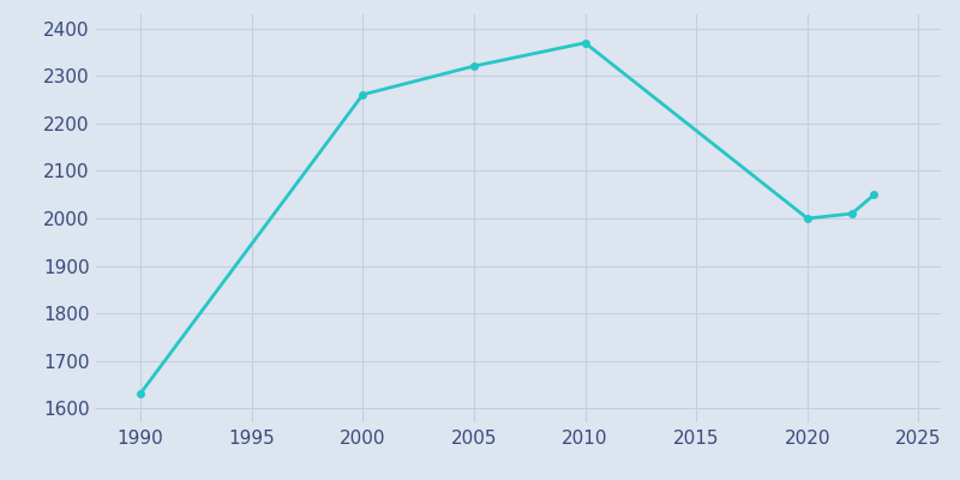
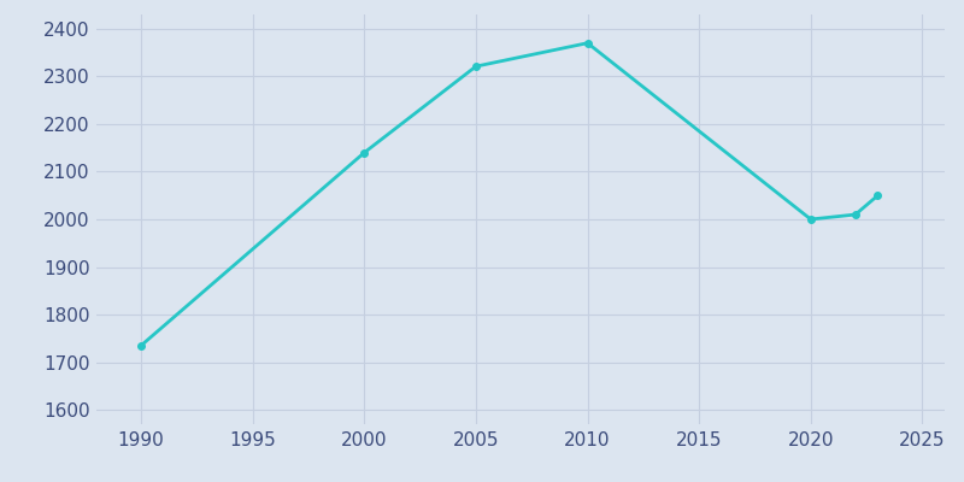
1990: 1631 -> 1735
2000: 2261 -> 2140
